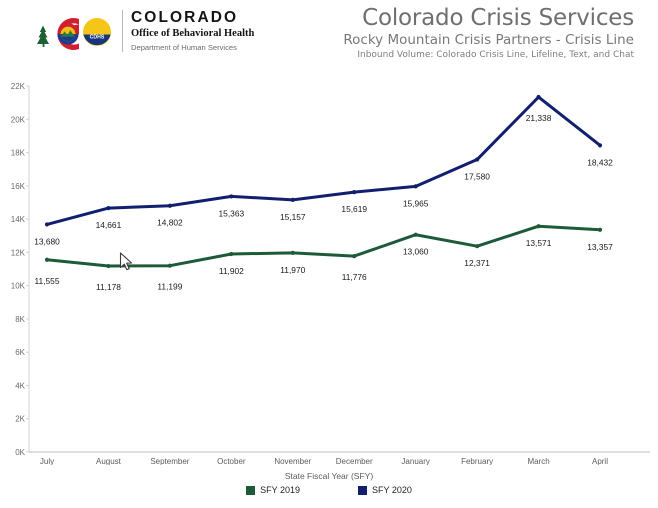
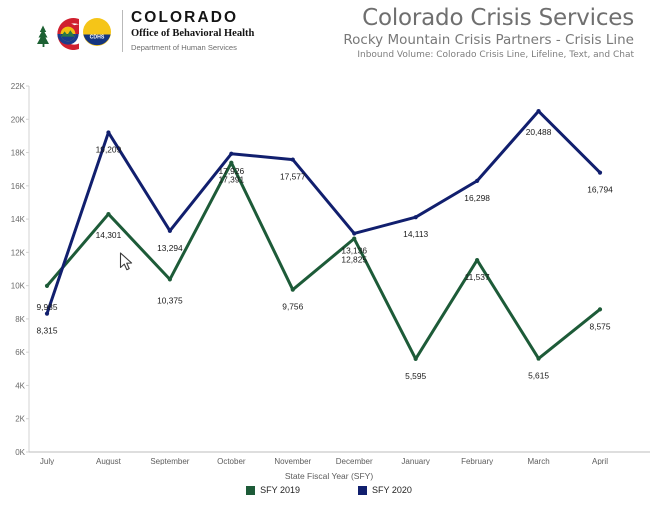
SFY 2019/July: 11,555 -> 9,985
SFY 2020/July: 13,680 -> 8,315
SFY 2019/August: 11,178 -> 14,301
SFY 2020/August: 14,661 -> 19,209
SFY 2019/September: 11,199 -> 10,375
SFY 2020/September: 14,802 -> 13,294
SFY 2019/October: 11,902 -> 17,391
SFY 2020/October: 15,363 -> 17,926
SFY 2019/November: 11,970 -> 9,756
SFY 2020/November: 15,157 -> 17,577
SFY 2019/December: 11,776 -> 12,825
SFY 2020/December: 15,619 -> 13,136
SFY 2019/January: 13,060 -> 5,595
SFY 2020/January: 15,965 -> 14,113
SFY 2019/February: 12,371 -> 11,537
SFY 2020/February: 17,580 -> 16,298
SFY 2019/March: 13,571 -> 5,615
SFY 2020/March: 21,338 -> 20,488
SFY 2019/April: 13,357 -> 8,575
SFY 2020/April: 18,432 -> 16,794
